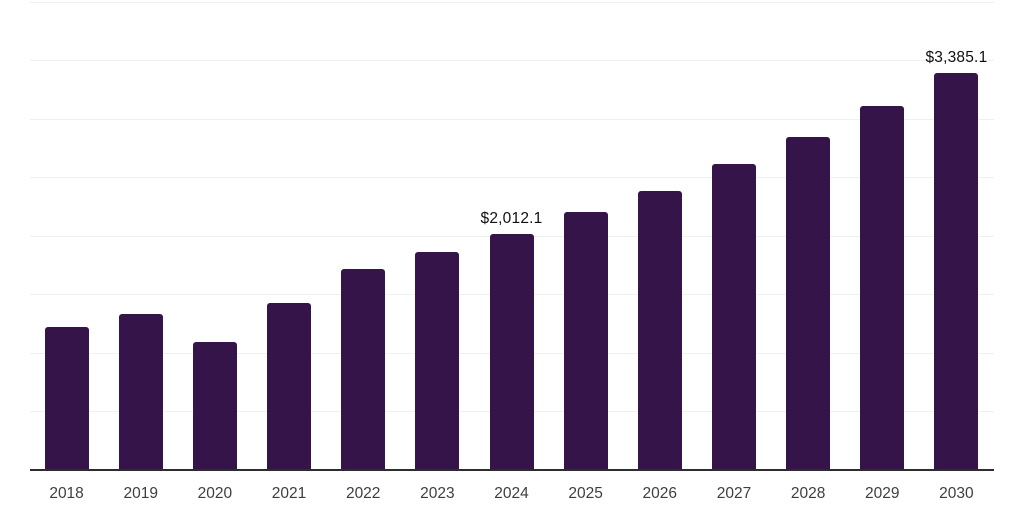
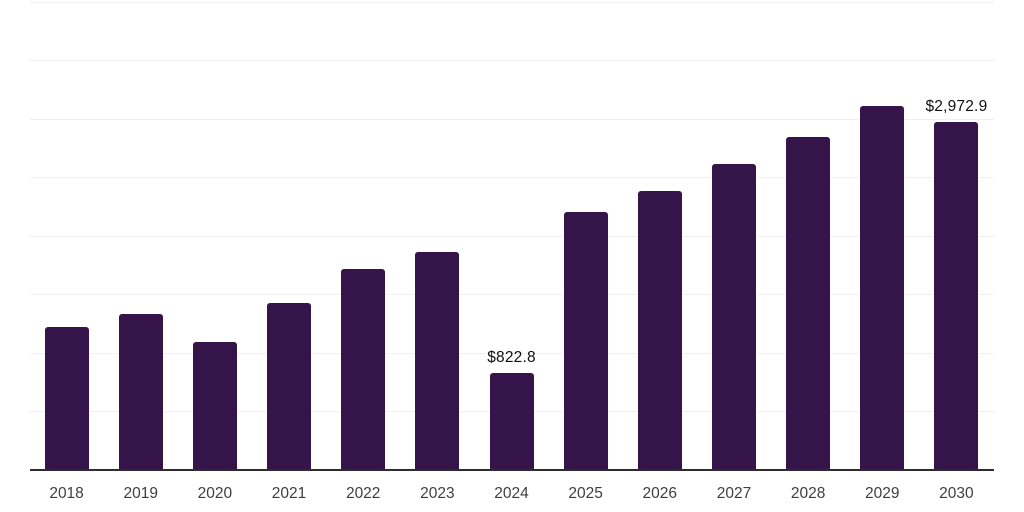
2024: $2,012.1 -> $822.8
2030: $3,385.1 -> $2,972.9
